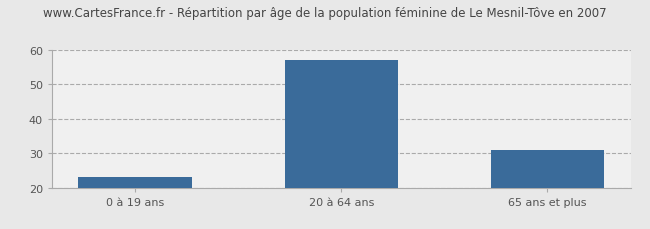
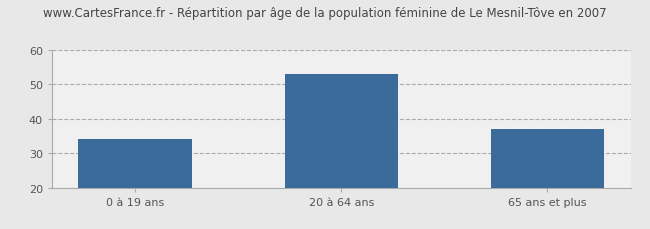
0 à 19 ans: 23 -> 34
20 à 64 ans: 57 -> 53
65 ans et plus: 31 -> 37
